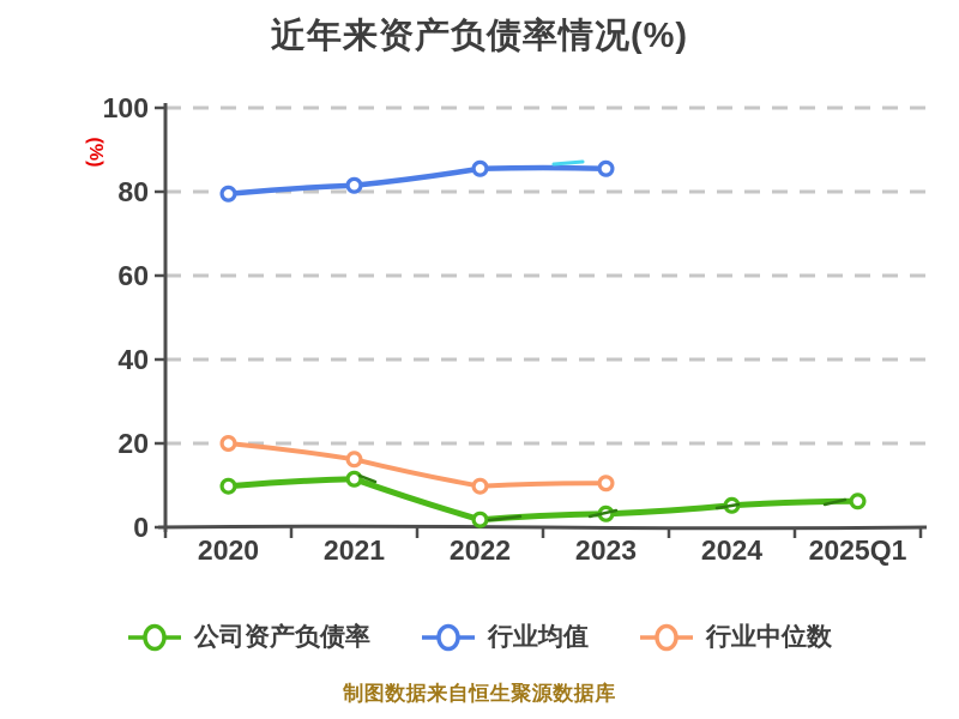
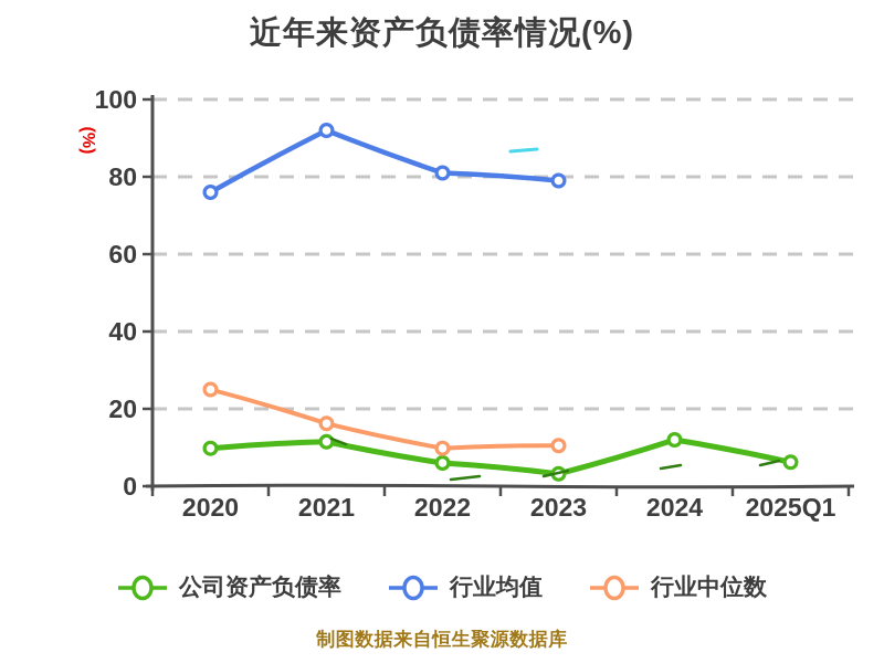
行业均值/2020: 80 -> 76
行业中位数/2020: 20 -> 25
行业均值/2021: 82 -> 92
公司资产负债率/2022: 2 -> 6
行业均值/2022: 86 -> 81
行业均值/2023: 86 -> 79
公司资产负债率/2024: 5 -> 12
